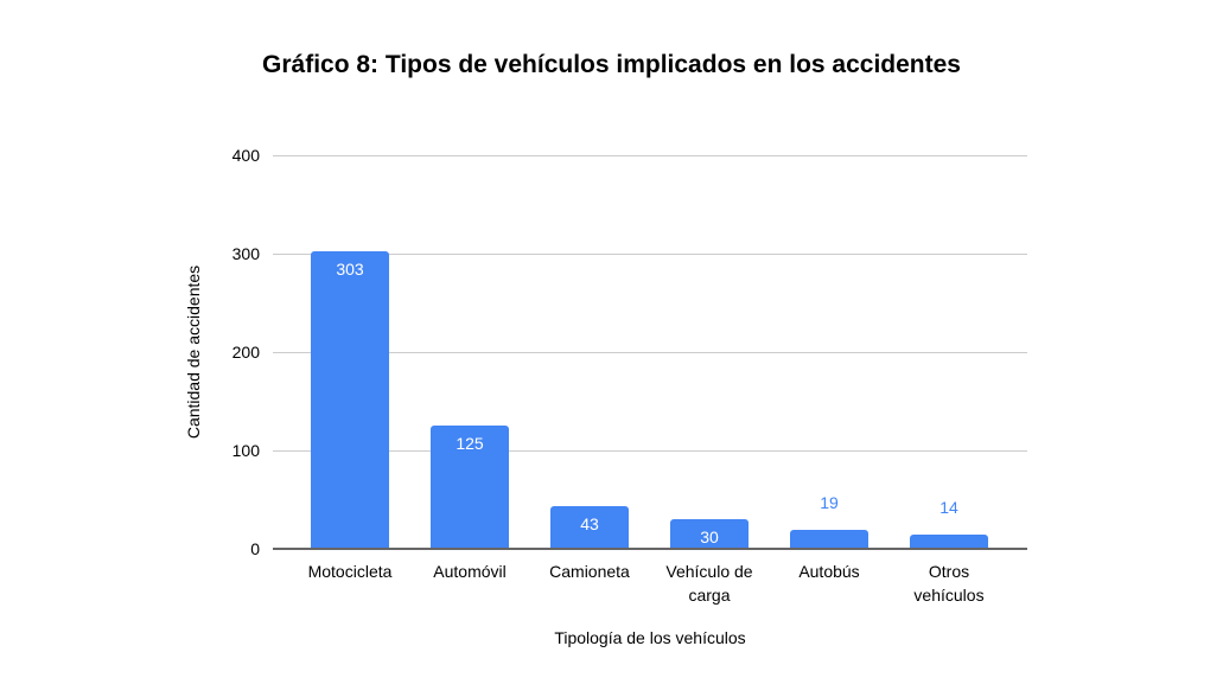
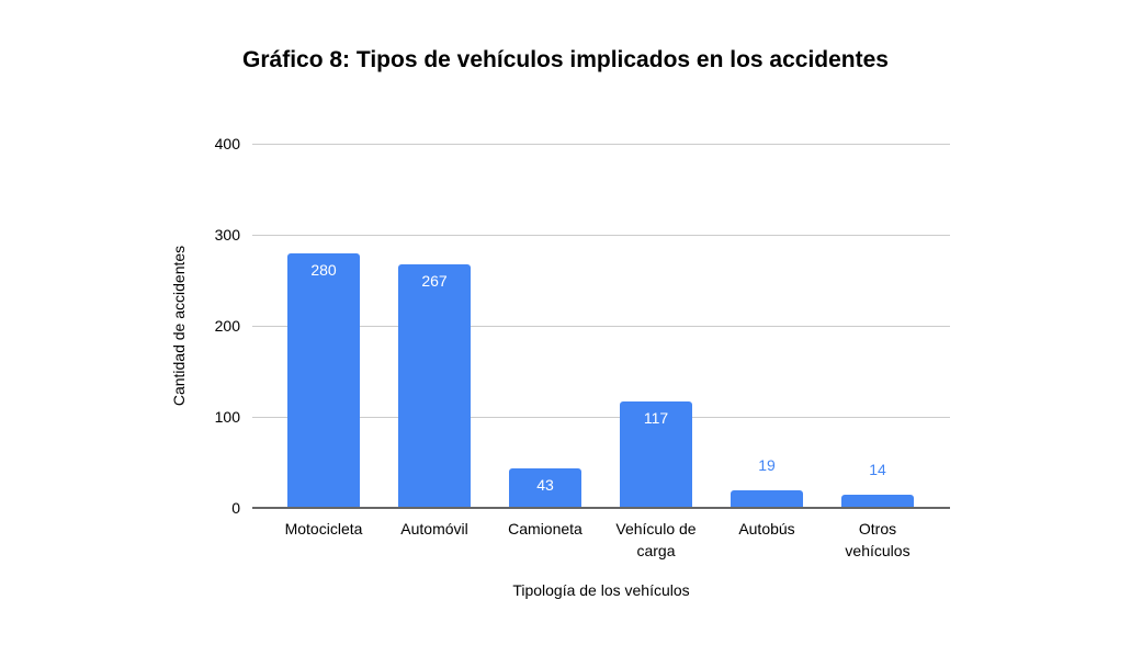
Motocicleta: 303 -> 280
Automóvil: 125 -> 267
Vehículo de carga: 30 -> 117
